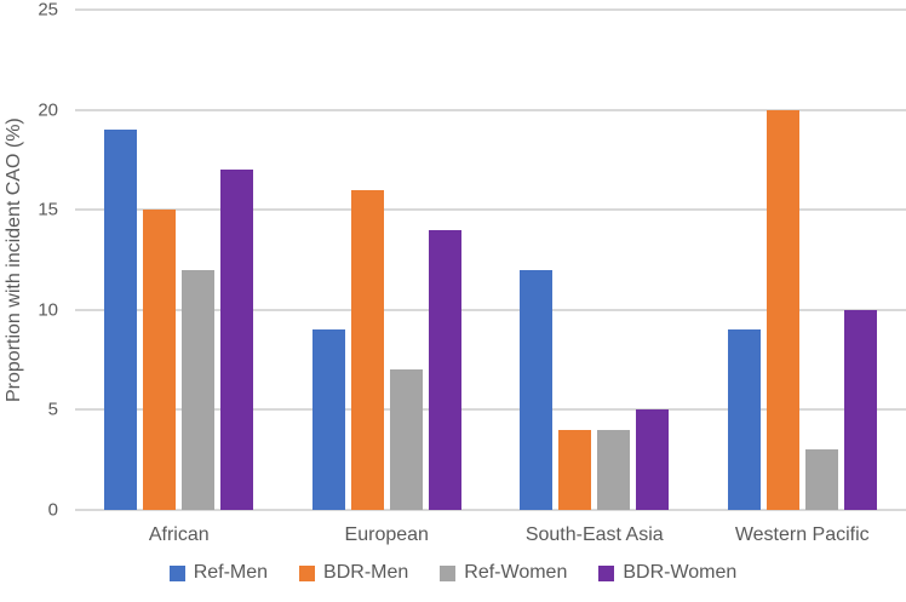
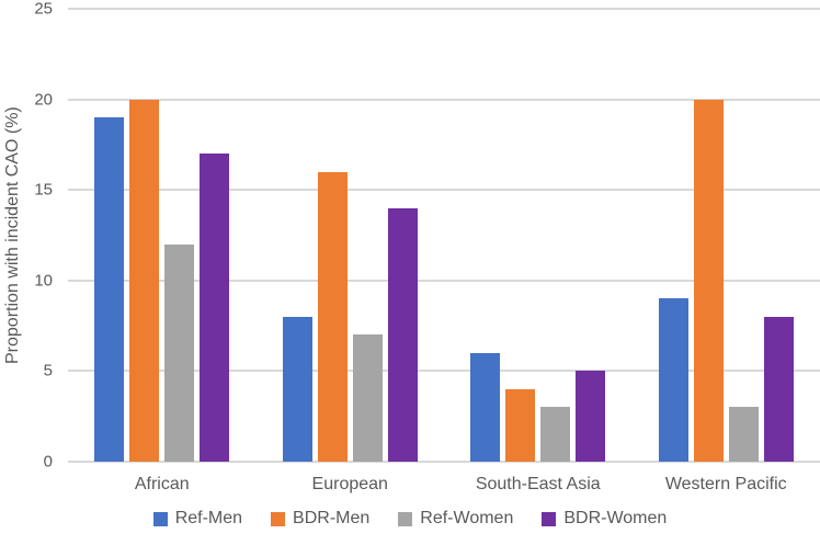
BDR-Men/African: 15 -> 20
Ref-Men/European: 9 -> 8
Ref-Men/South-East Asia: 12 -> 6
Ref-Women/South-East Asia: 4 -> 3
BDR-Women/Western Pacific: 10 -> 8
